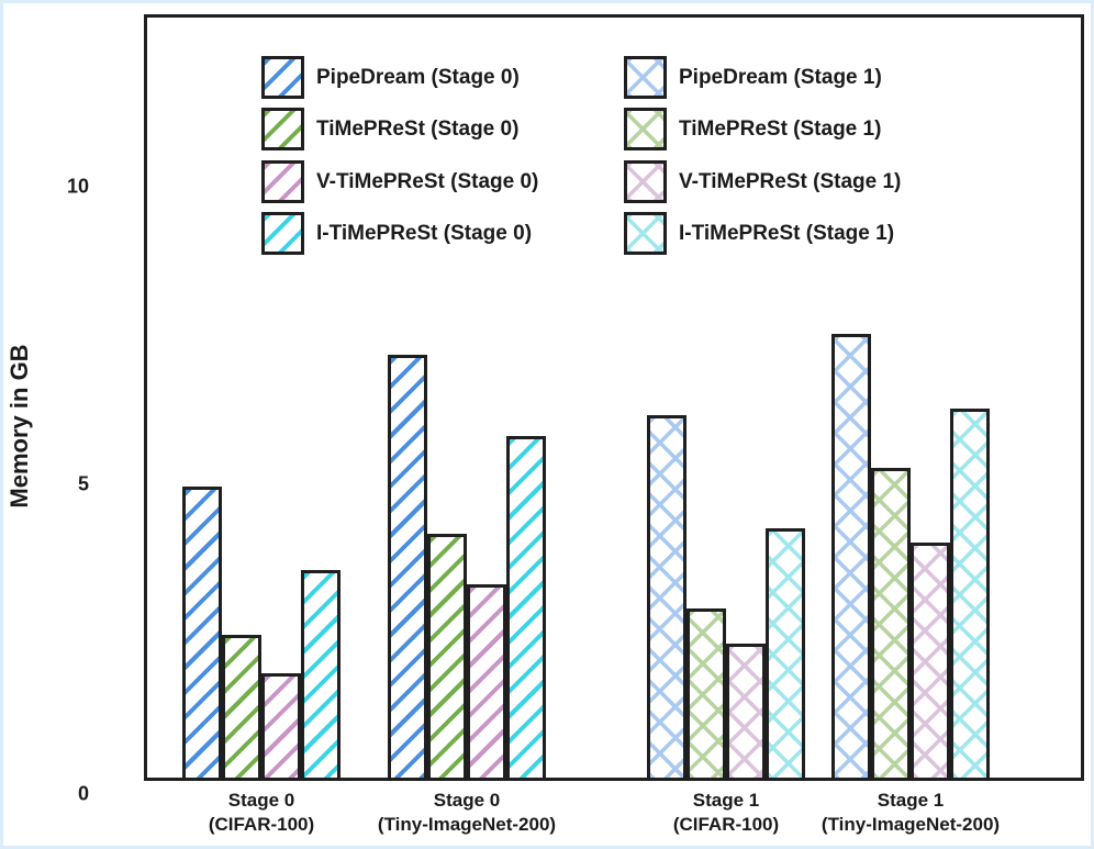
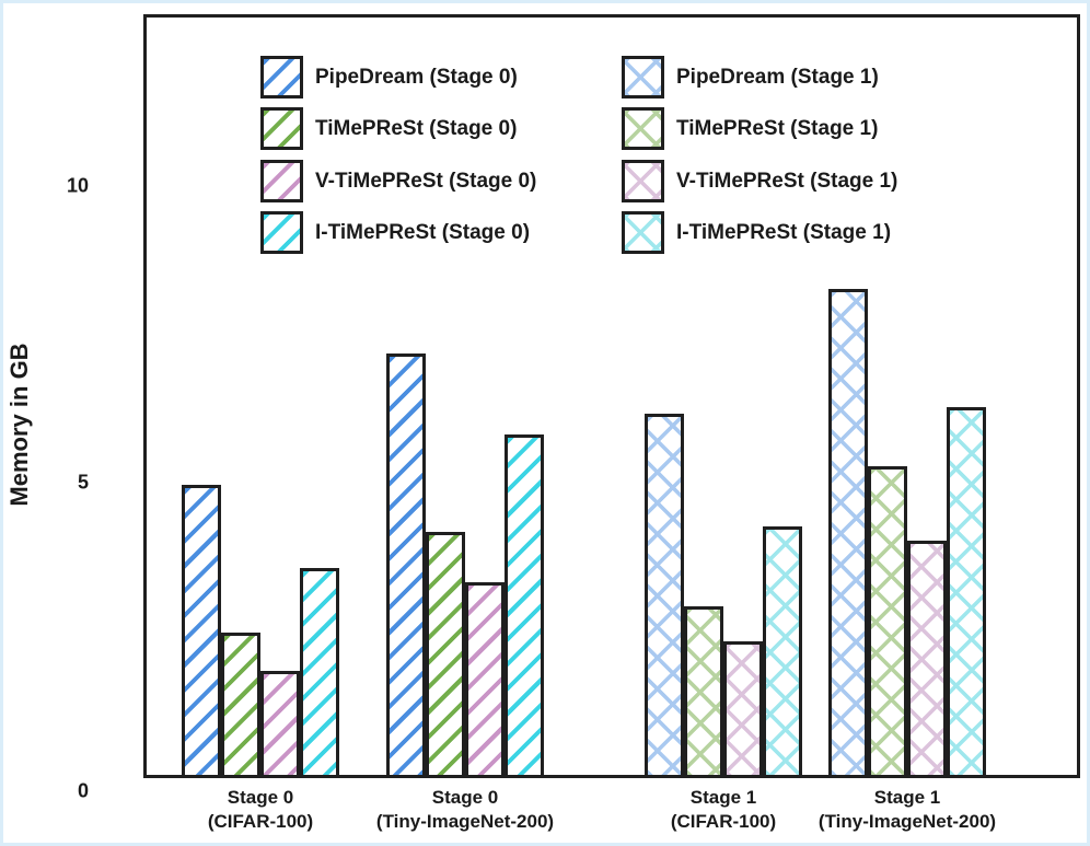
PipeDream (Stage 1)/Stage 1 (Tiny-ImageNet-200): 7.5 -> 8.2
